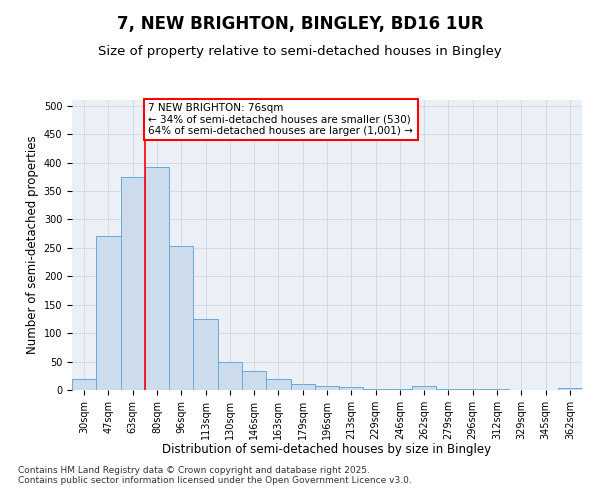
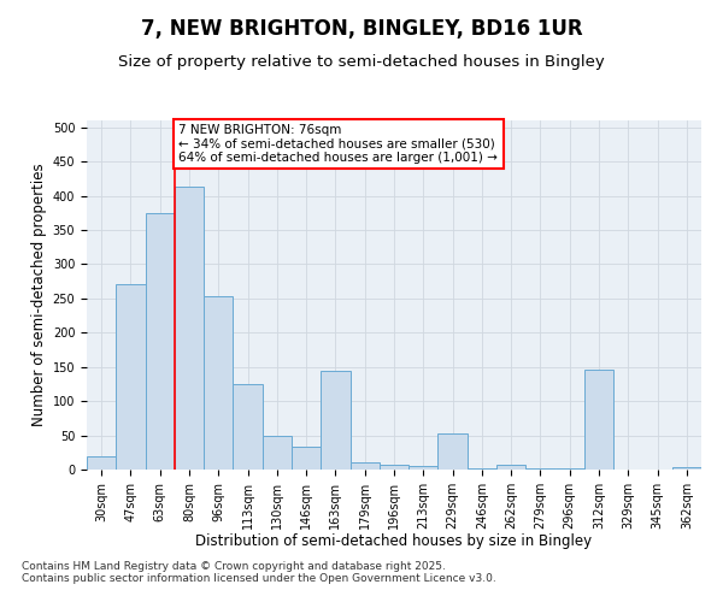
80sqm: 393 -> 414
163sqm: 20 -> 144
229sqm: 2 -> 52
312sqm: 1 -> 146
